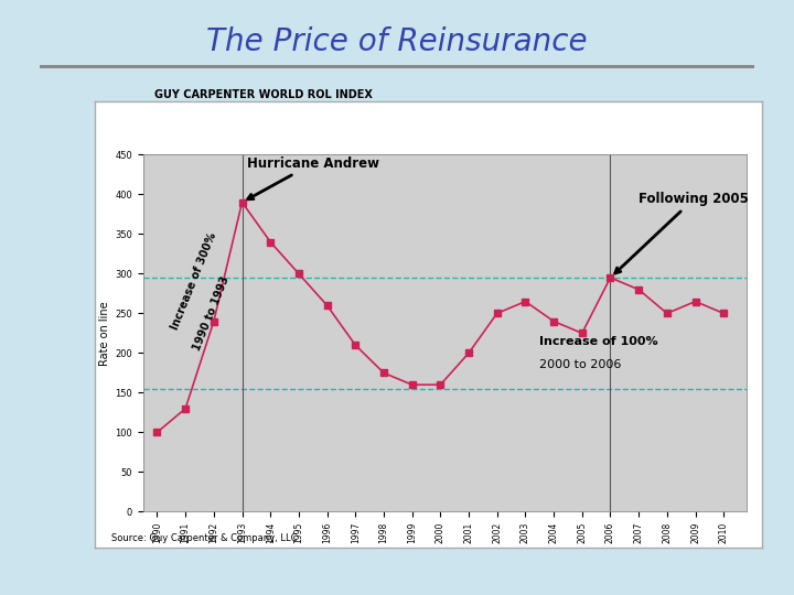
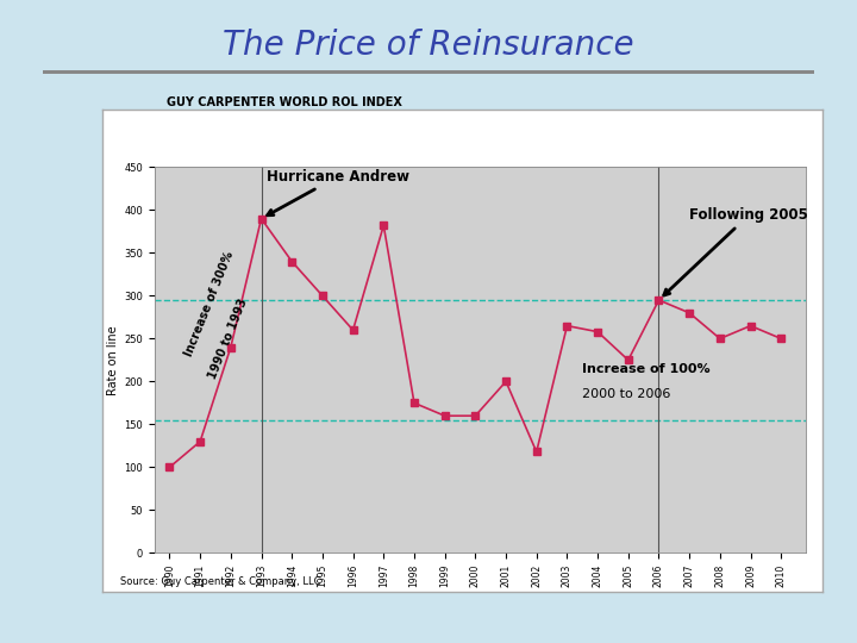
1997: 210 -> 382
2002: 250 -> 118
2004: 240 -> 258
